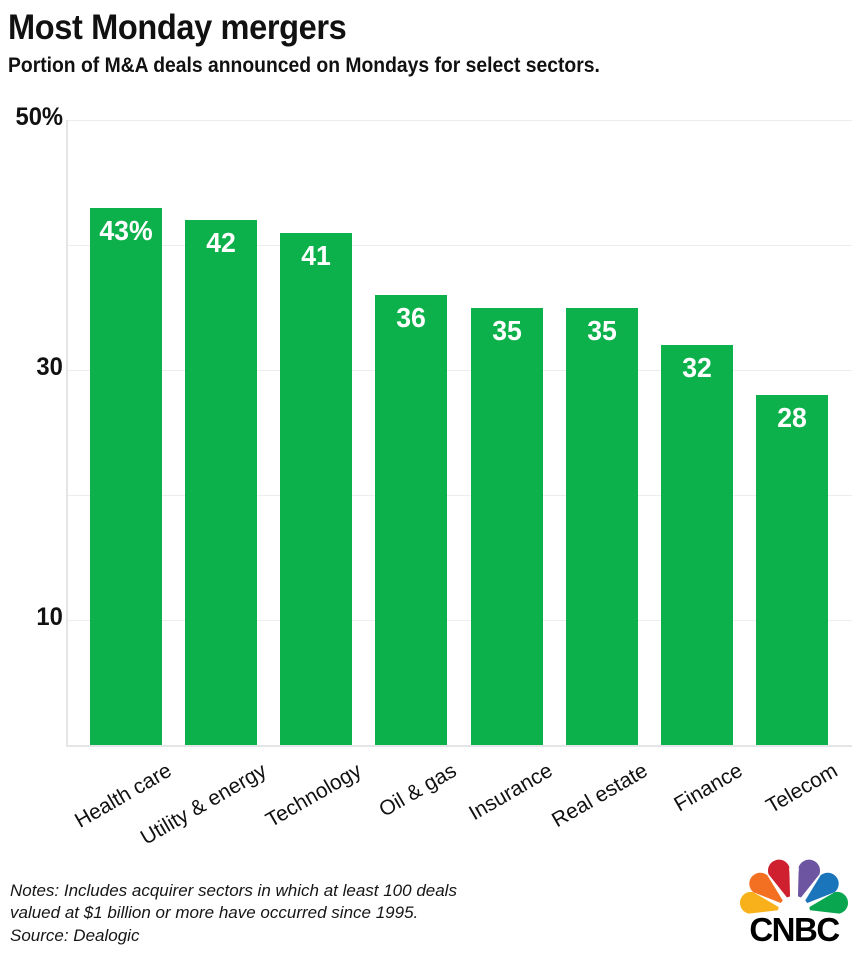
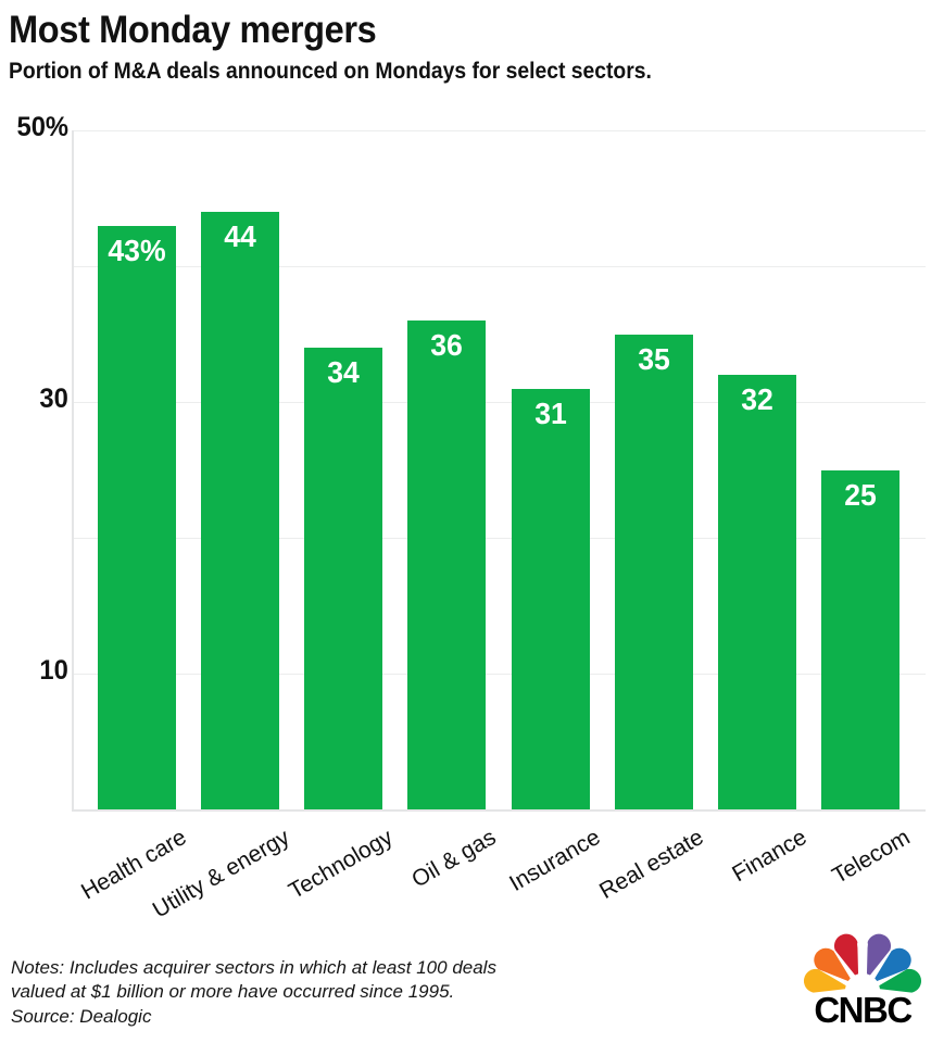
Utility & energy: 42 -> 44
Technology: 41 -> 34
Insurance: 35 -> 31
Telecom: 28 -> 25
